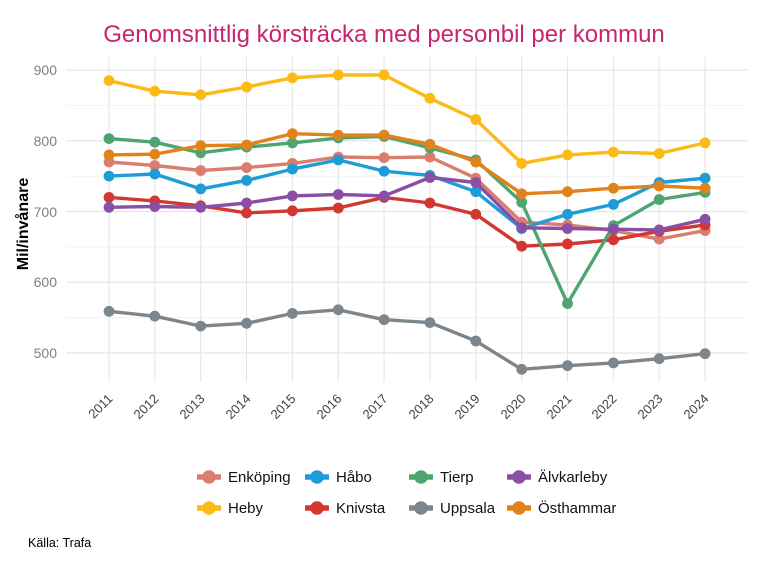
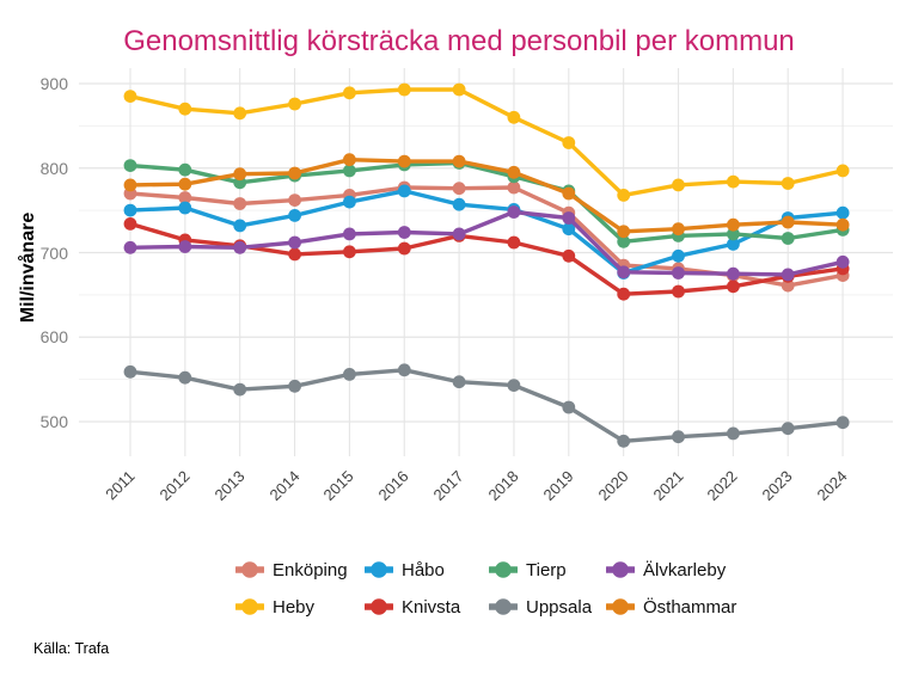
Knivsta/2011: 720 -> 730
Tierp/2021: 570 -> 720
Tierp/2022: 680 -> 720
